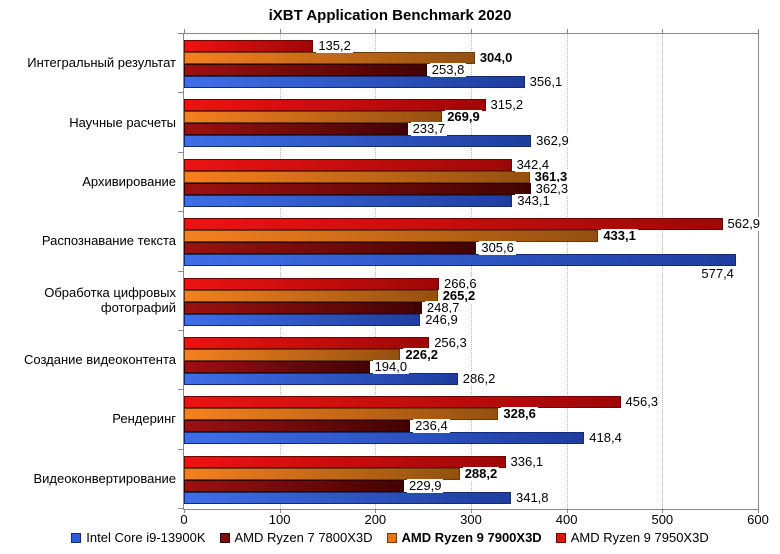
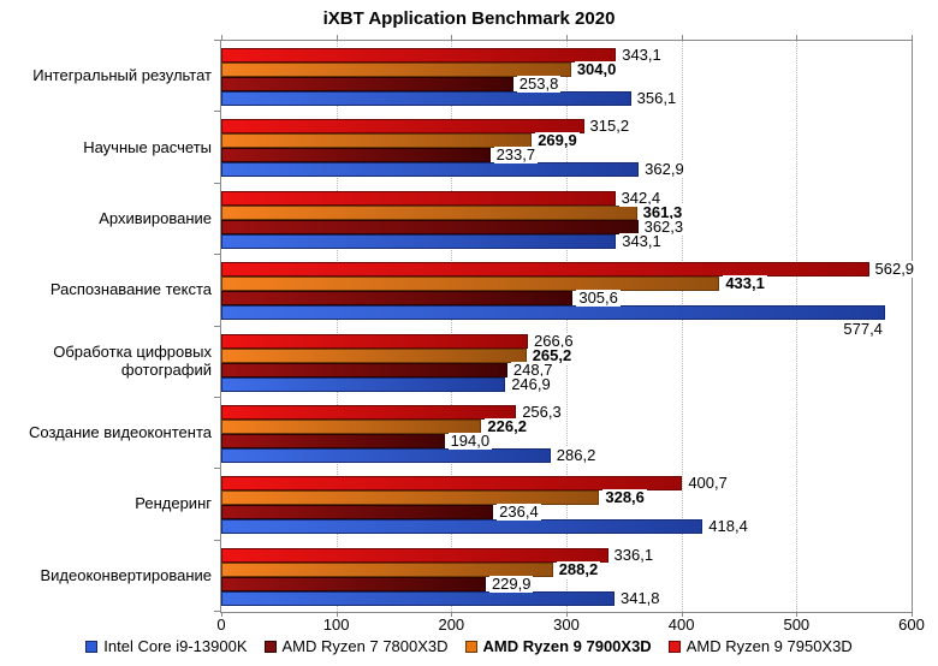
AMD Ryzen 9 7950X3D/Интегральный результат: 135,2 -> 343,1
AMD Ryzen 9 7950X3D/Рендеринг: 456,3 -> 400,7
